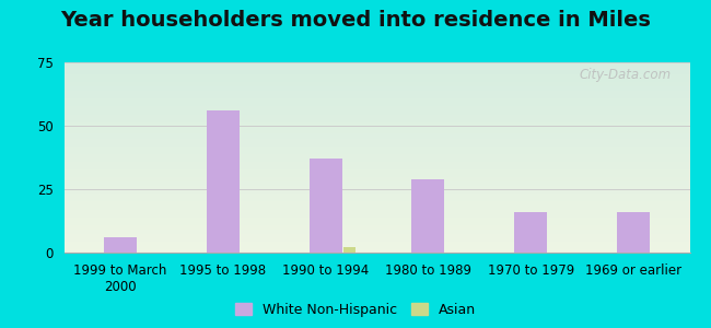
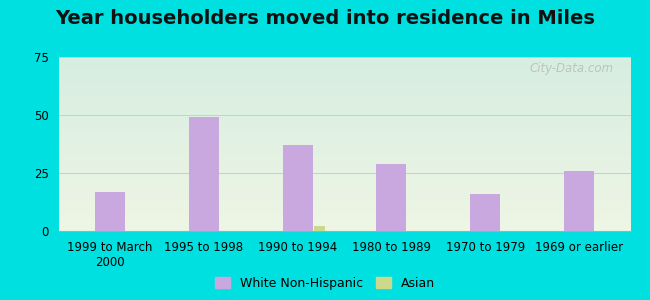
White Non-Hispanic/1999 to March 2000: 6 -> 17
White Non-Hispanic/1995 to 1998: 56 -> 49
White Non-Hispanic/1969 or earlier: 16 -> 26
